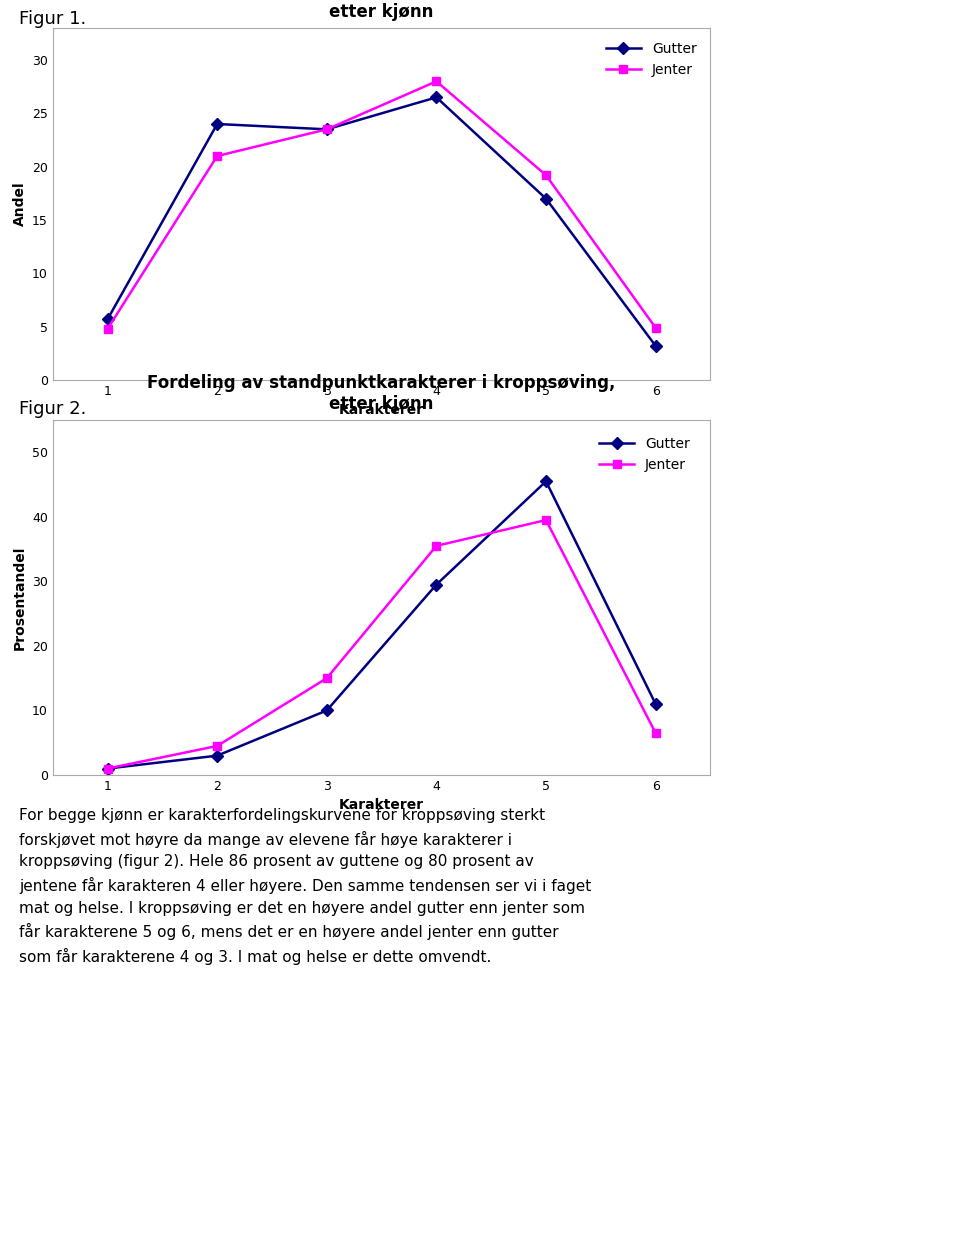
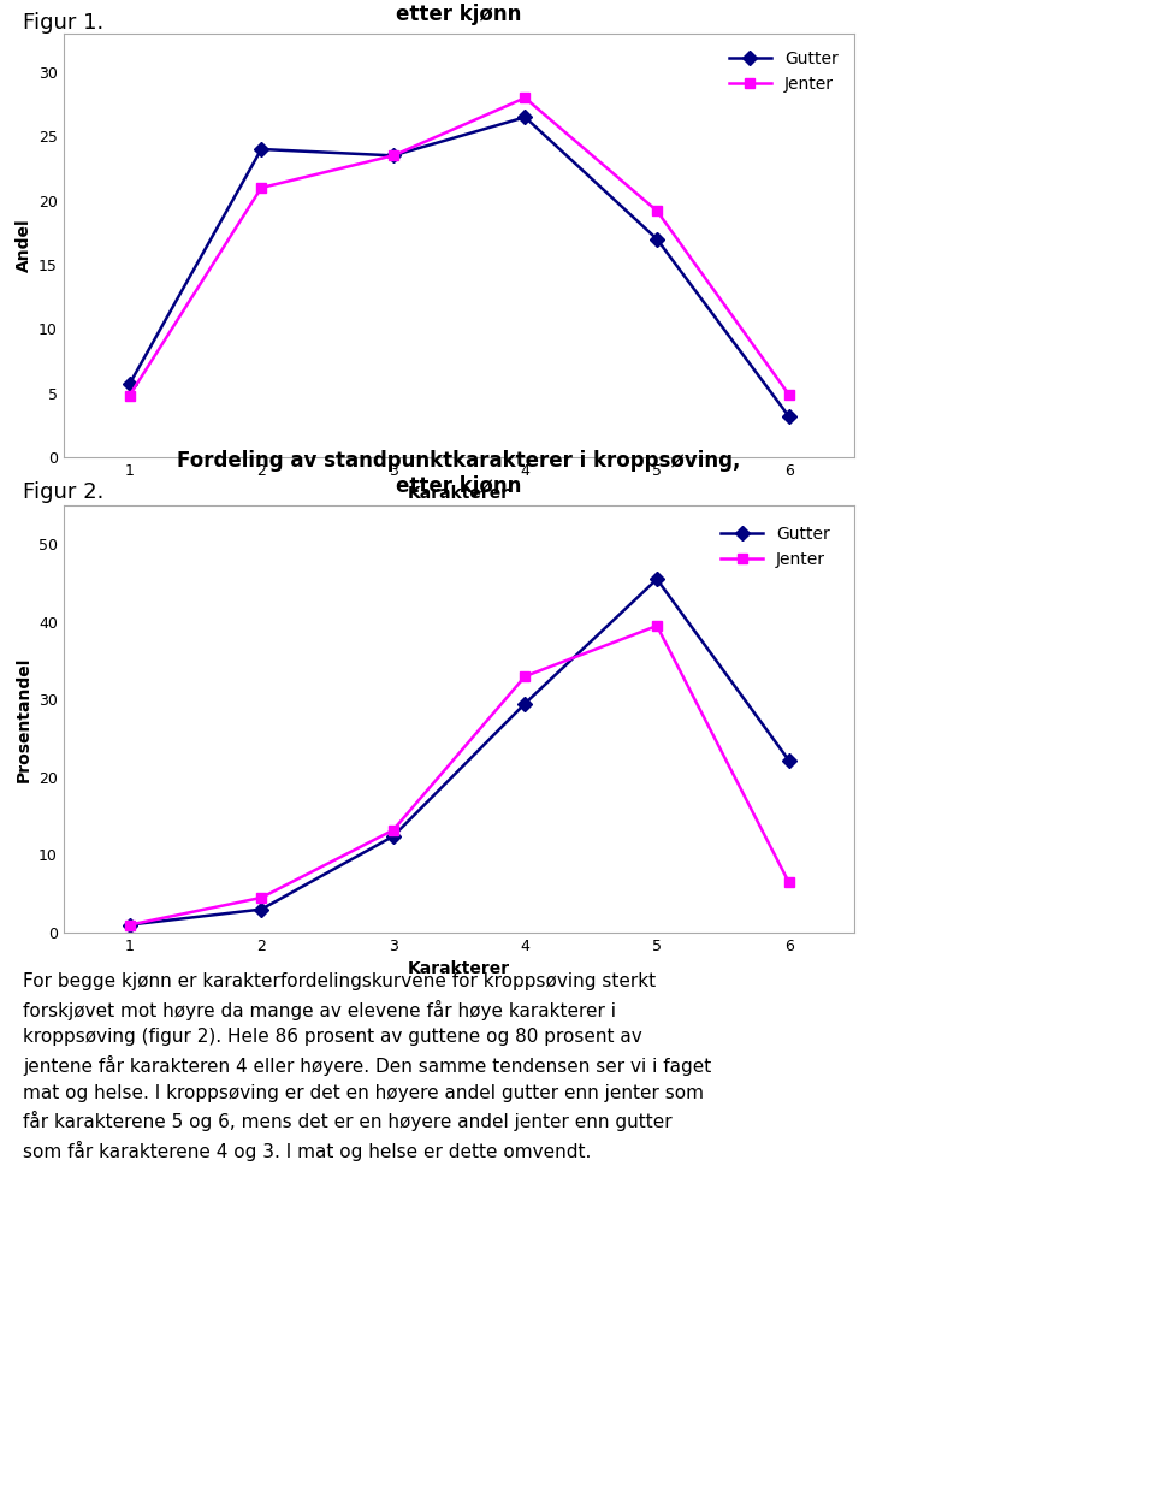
Fordeling av standpunktkarakterer i kroppsøving, etter kjønn/Gutter/3: 10.0 -> 12.4
Fordeling av standpunktkarakterer i kroppsøving, etter kjønn/Jenter/3: 15.0 -> 13.2
Fordeling av standpunktkarakterer i kroppsøving, etter kjønn/Jenter/4: 35.5 -> 33.0
Fordeling av standpunktkarakterer i kroppsøving, etter kjønn/Gutter/6: 11.0 -> 22.2
